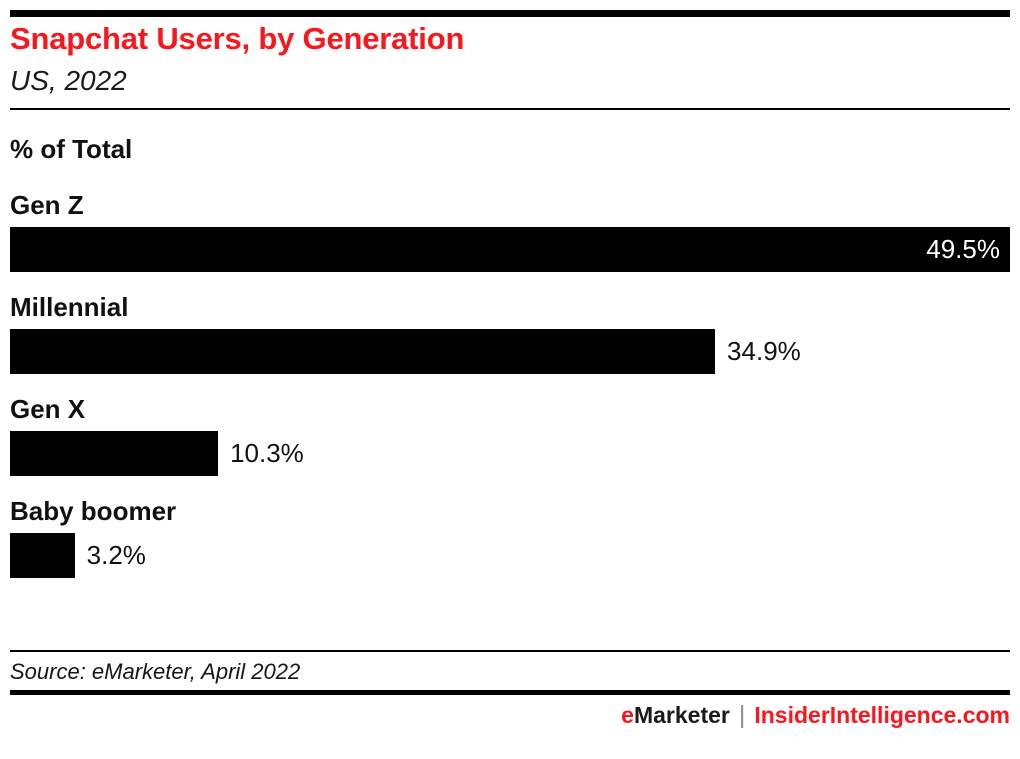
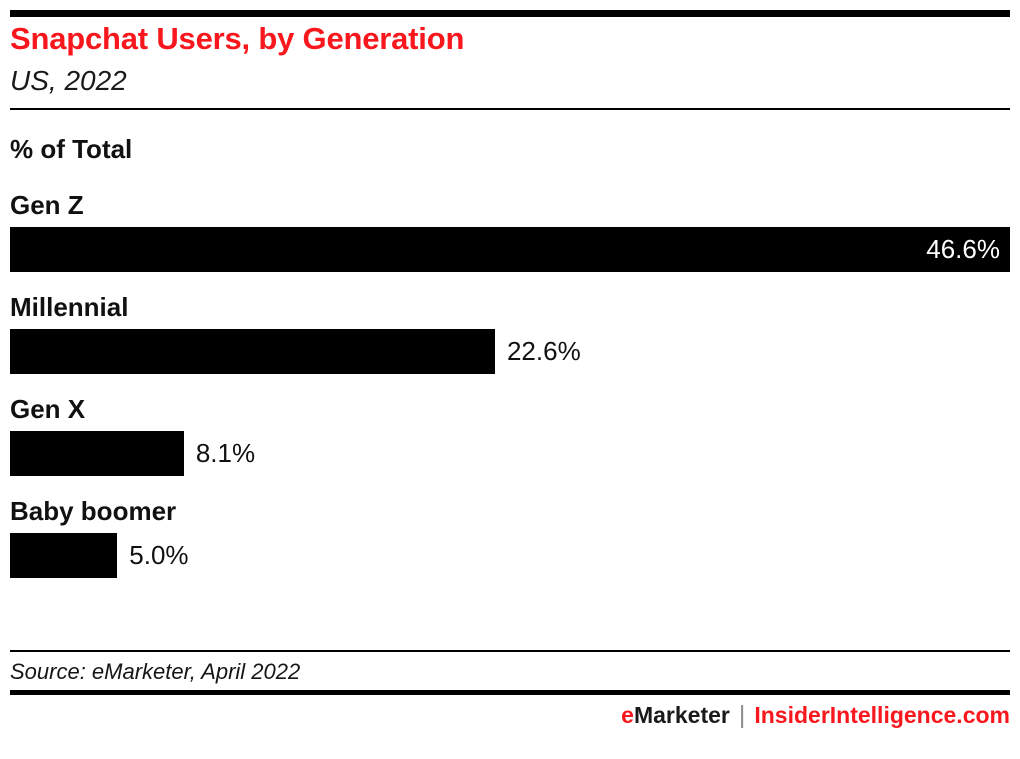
Gen Z: 49.5% -> 46.6%
Millennial: 34.9% -> 22.6%
Gen X: 10.3% -> 8.1%
Baby boomer: 3.2% -> 5.0%
